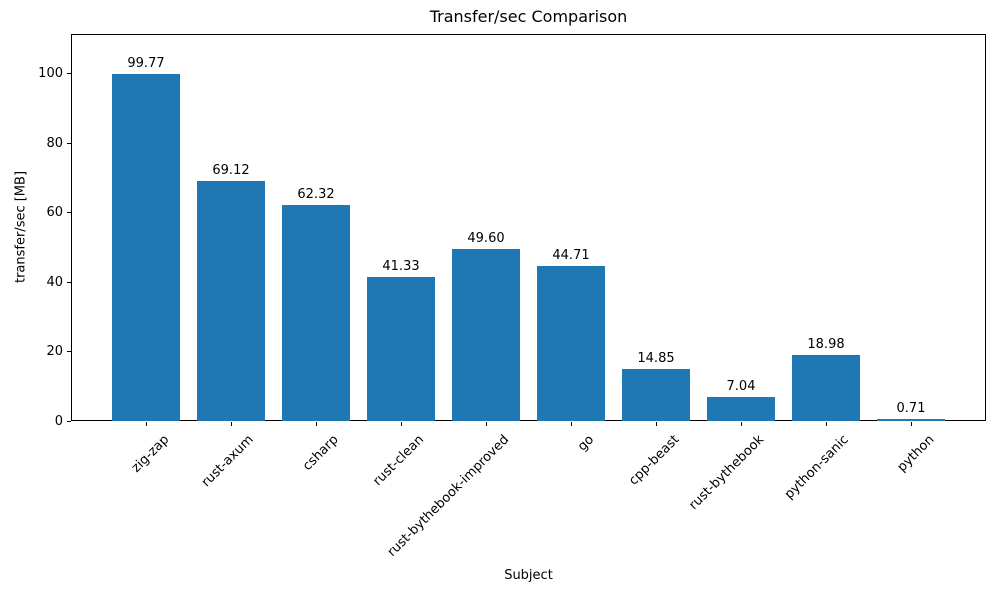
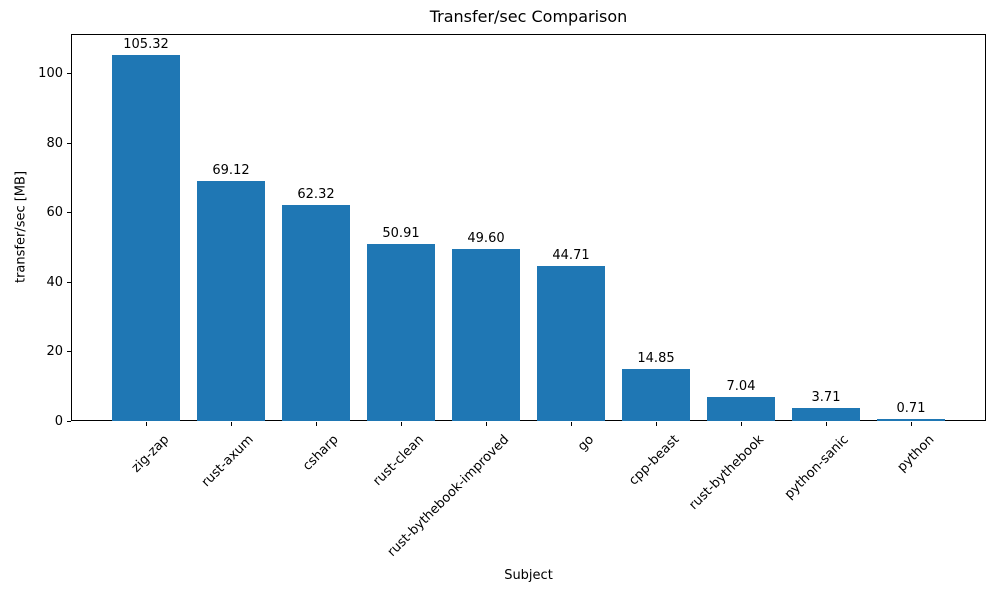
zig-zap: 99.77 -> 105.32
rust-clean: 41.33 -> 50.91
python-sanic: 18.98 -> 3.71
